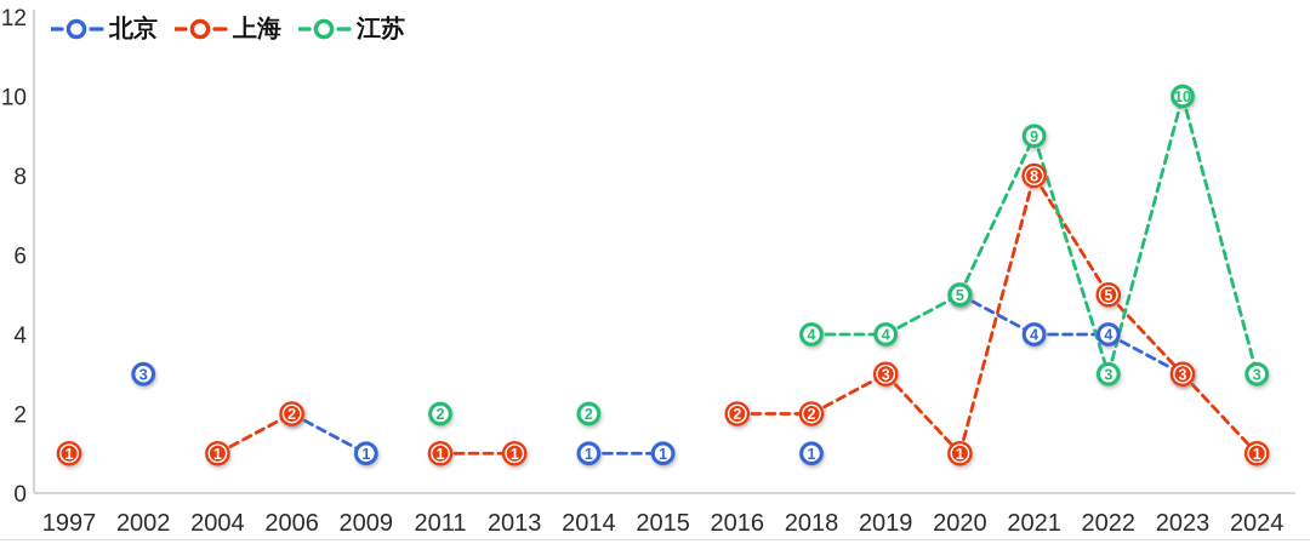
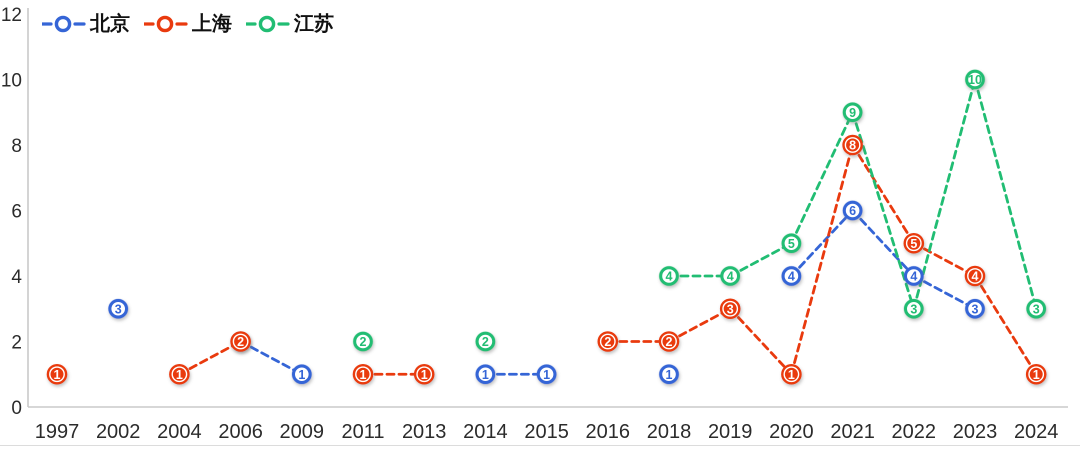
北京/2020: 5 -> 4
北京/2021: 4 -> 6
上海/2023: 3 -> 4
